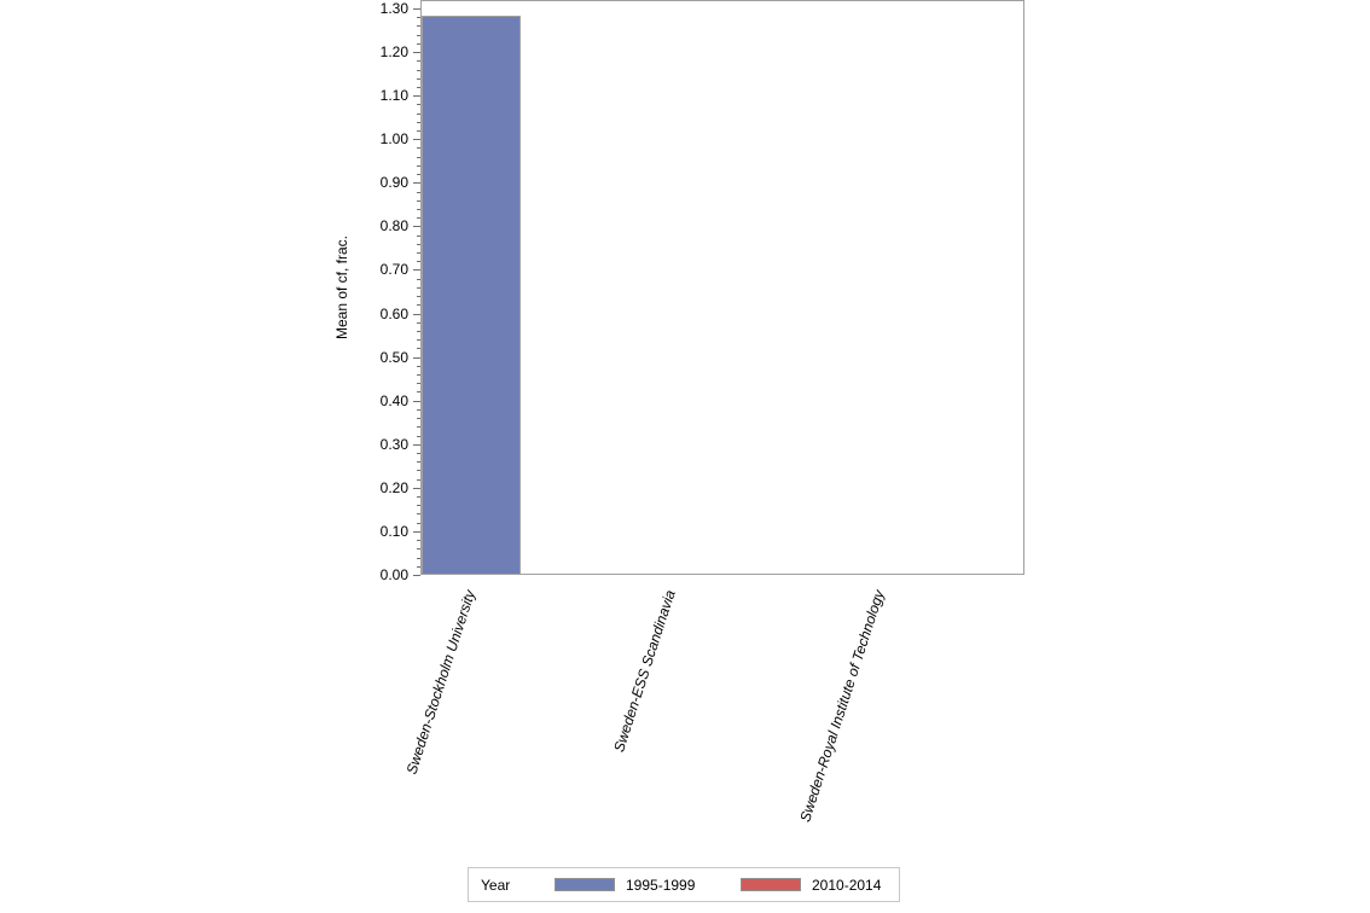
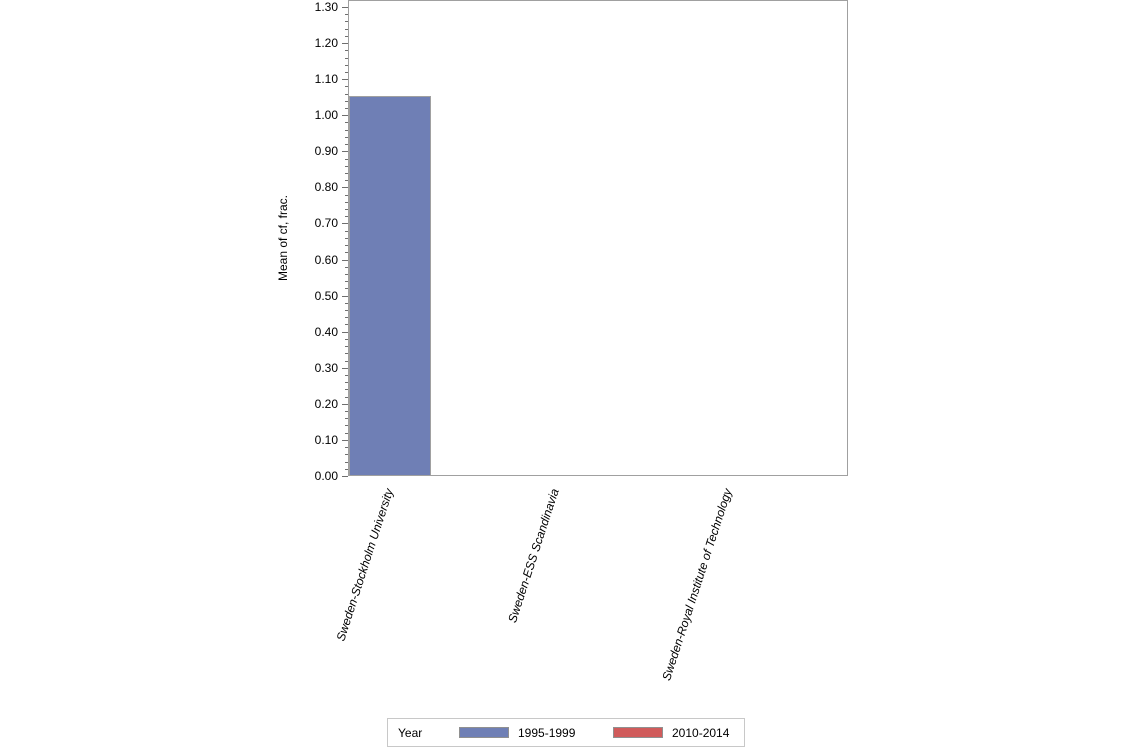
1995-1999/Sweden-Stockholm University: 1.28 -> 1.05
